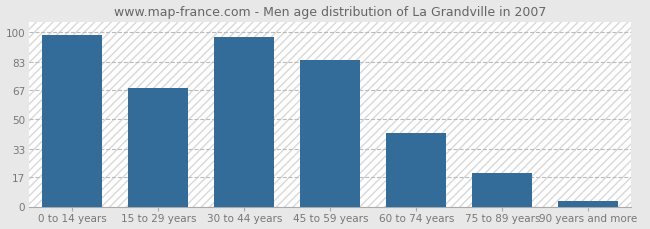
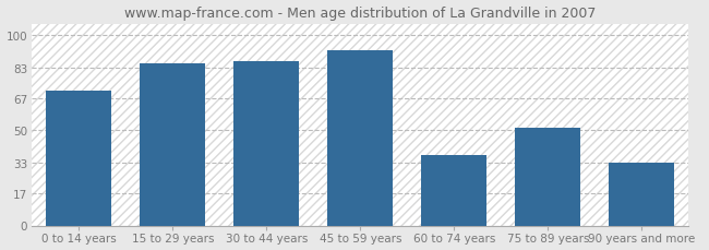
0 to 14 years: 98 -> 71
15 to 29 years: 68 -> 85
30 to 44 years: 97 -> 86
45 to 59 years: 84 -> 92
60 to 74 years: 42 -> 37
75 to 89 years: 19 -> 51
90 years and more: 3 -> 33
